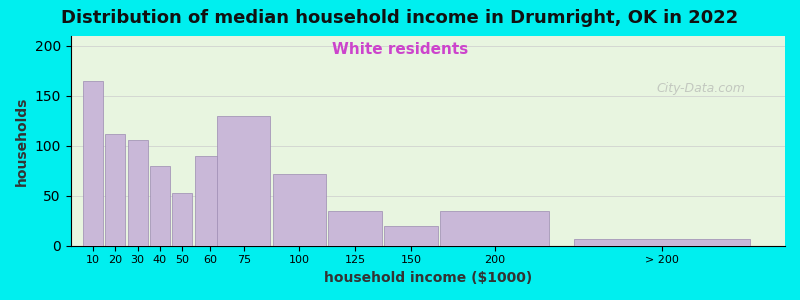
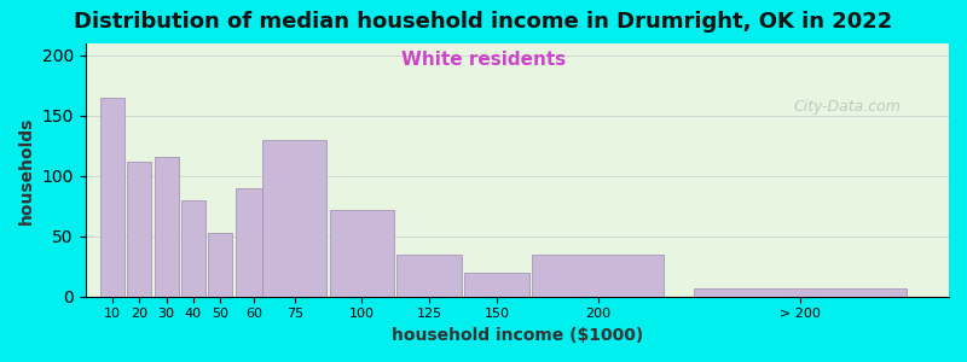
30: 106 -> 116
